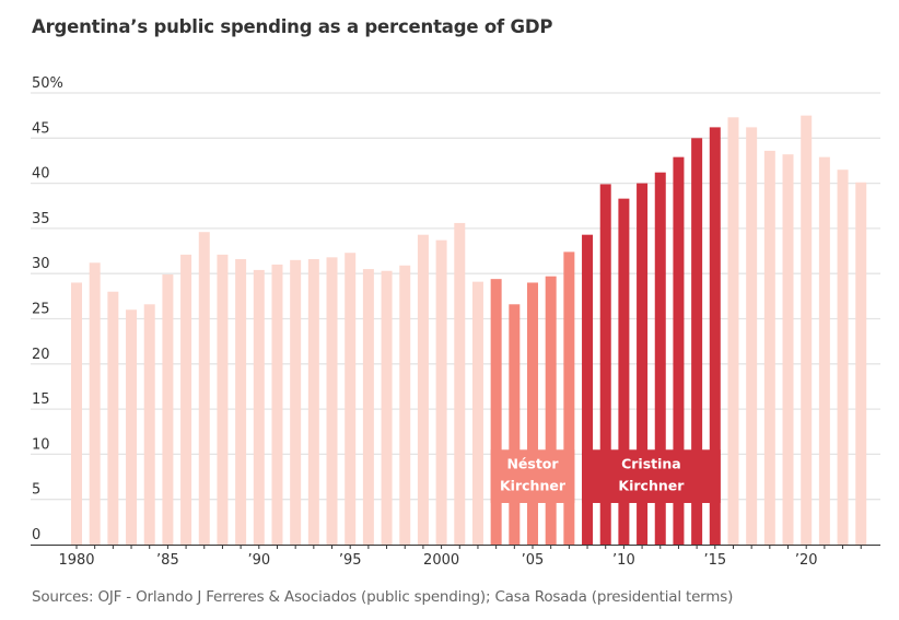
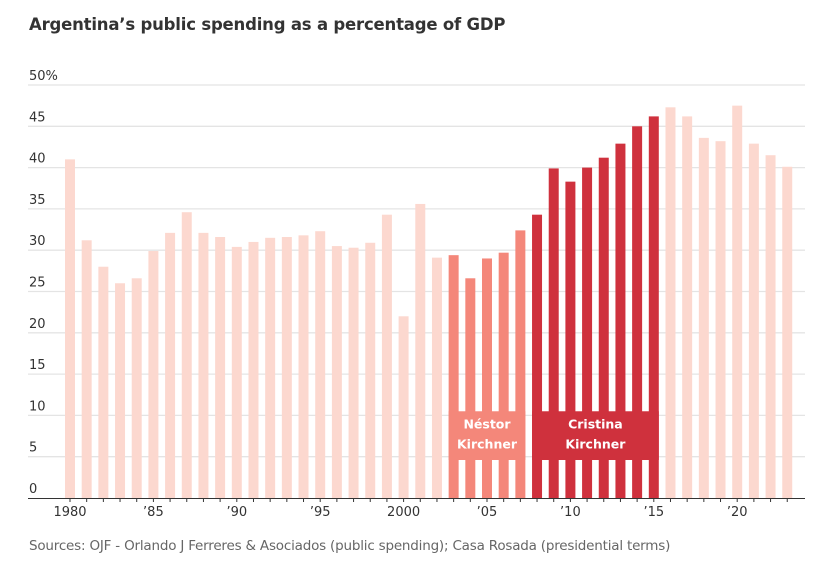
1980: 29% -> 41%
2000: 34% -> 22%
